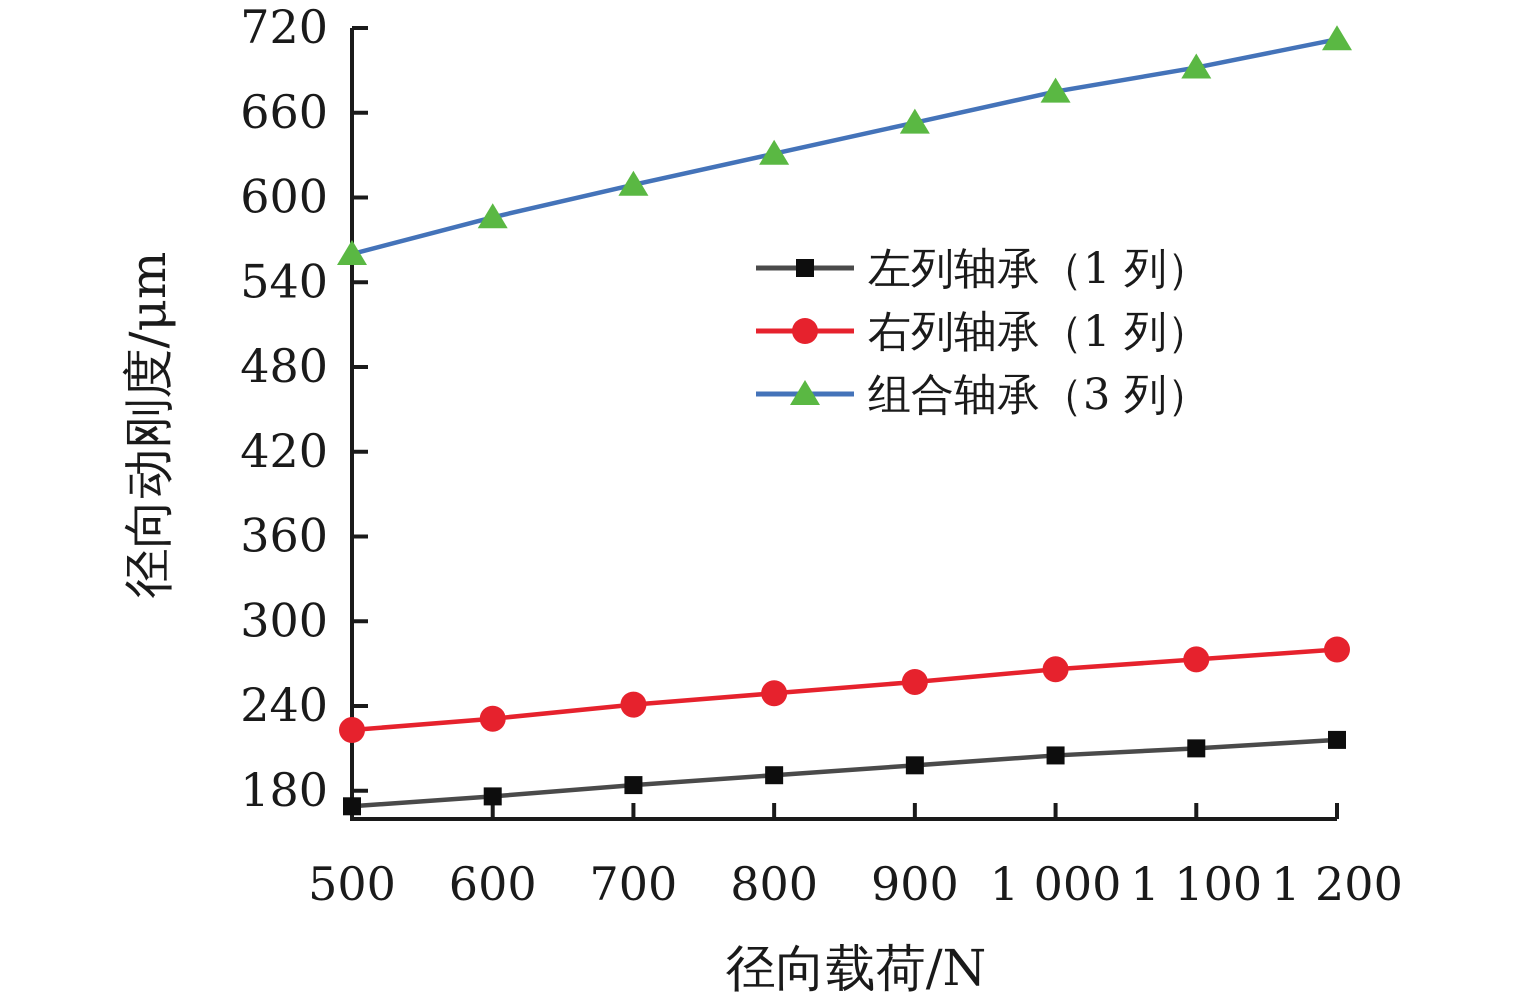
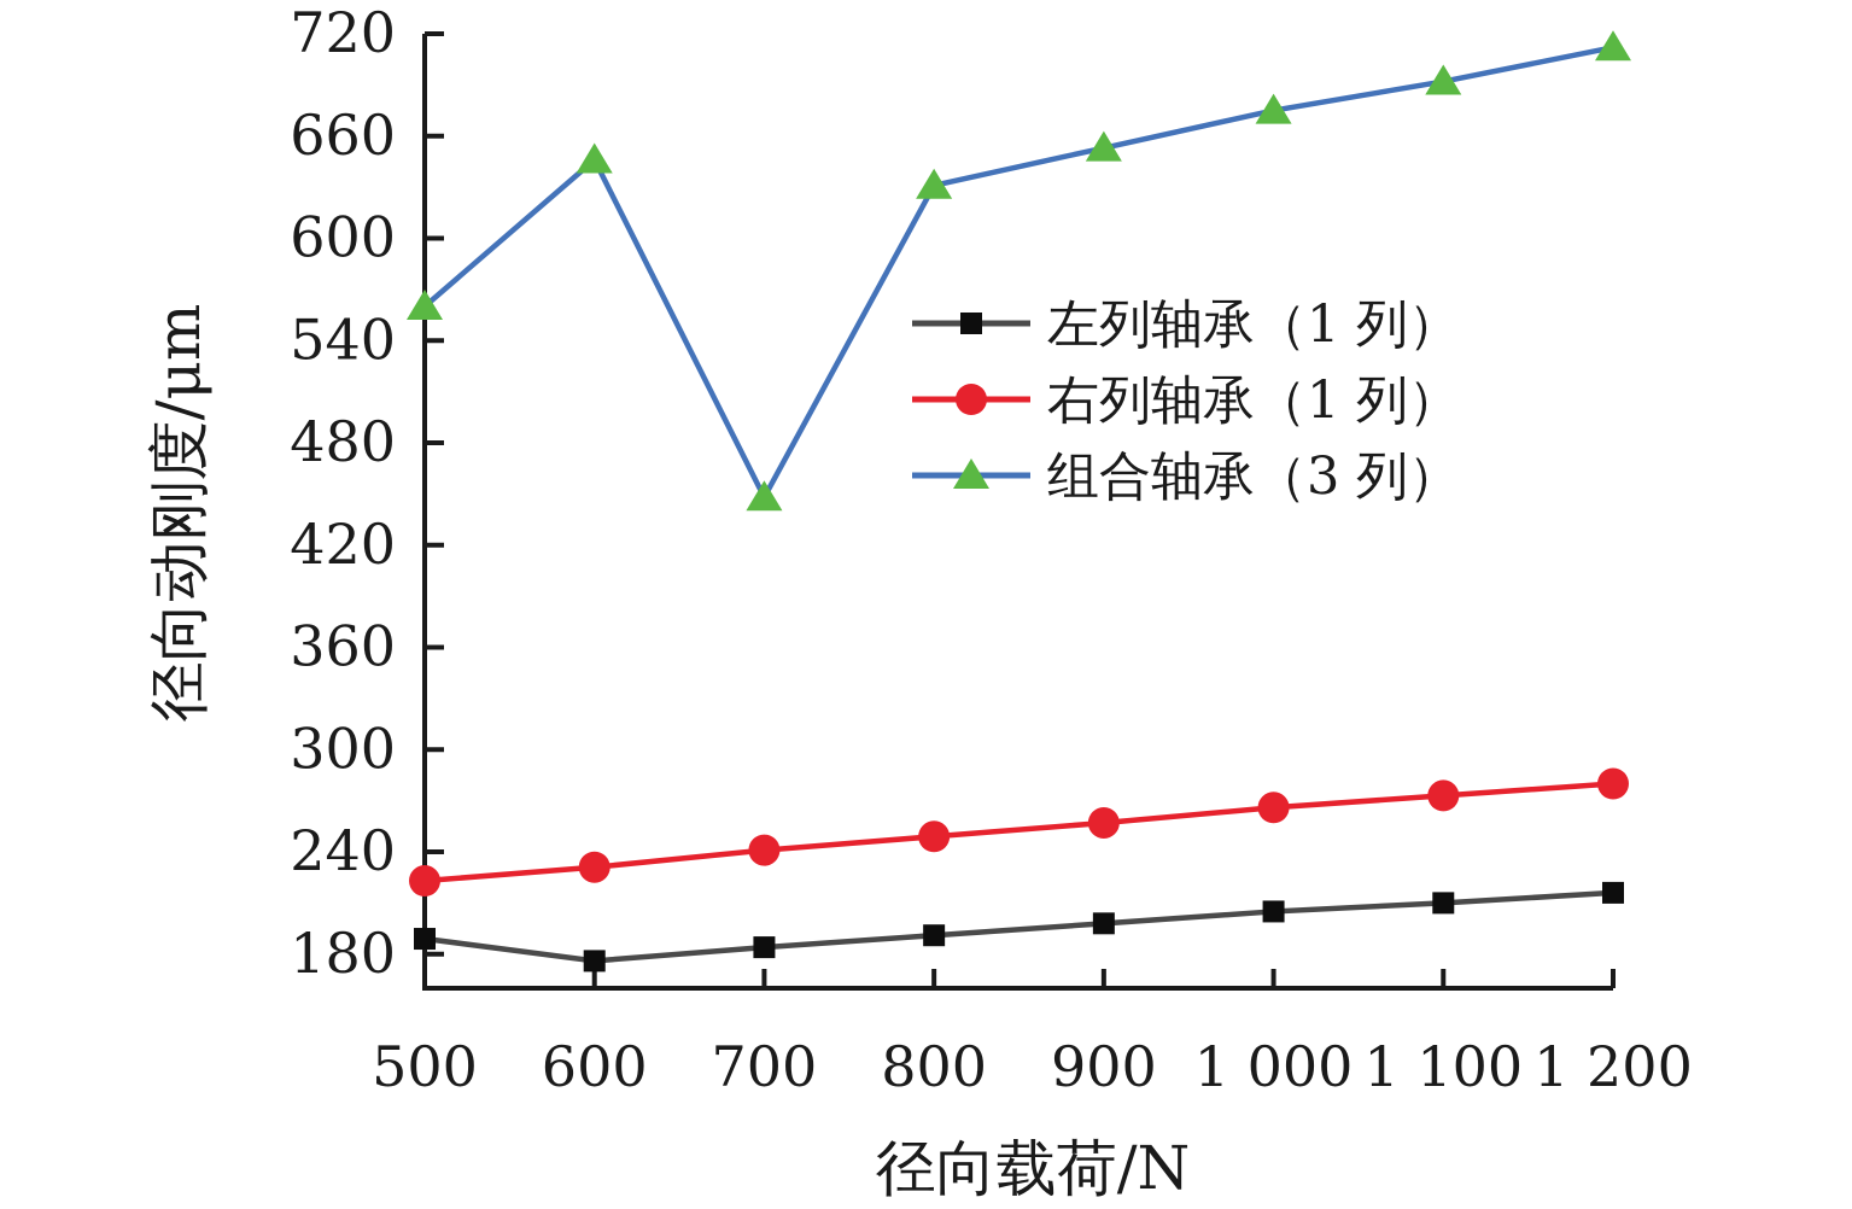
左列轴承（1 列）/500: 169 -> 189
组合轴承（3 列）/600: 586 -> 646
组合轴承（3 列）/700: 609 -> 448
